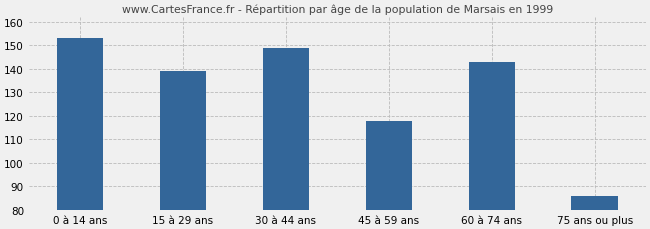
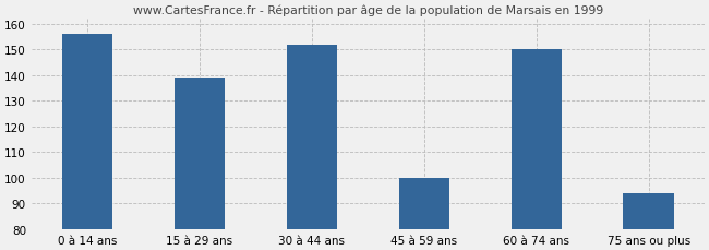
0 à 14 ans: 153 -> 156
30 à 44 ans: 149 -> 152
45 à 59 ans: 118 -> 100
60 à 74 ans: 143 -> 150
75 ans ou plus: 86 -> 94
